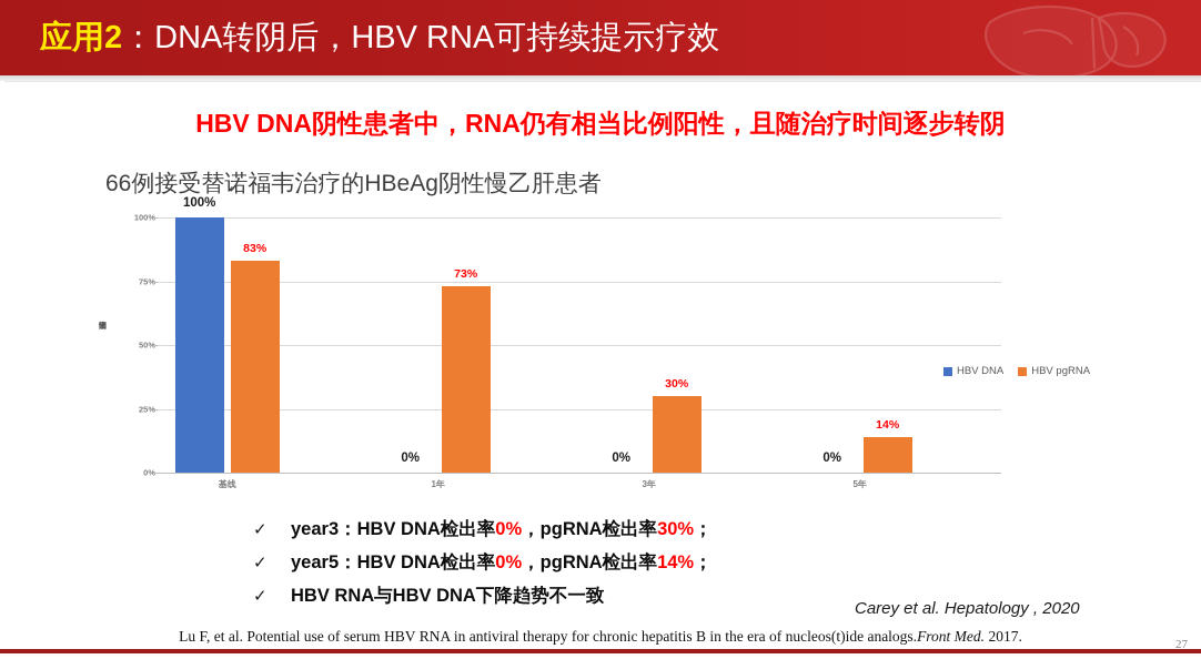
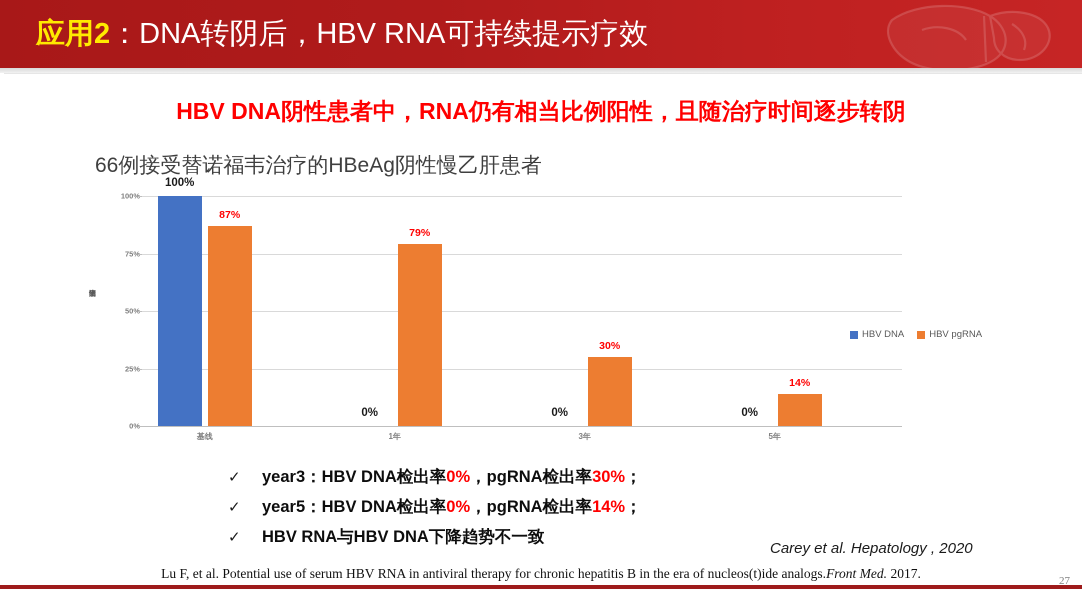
HBV pgRNA/基线: 83% -> 87%
HBV pgRNA/1年: 73% -> 79%
